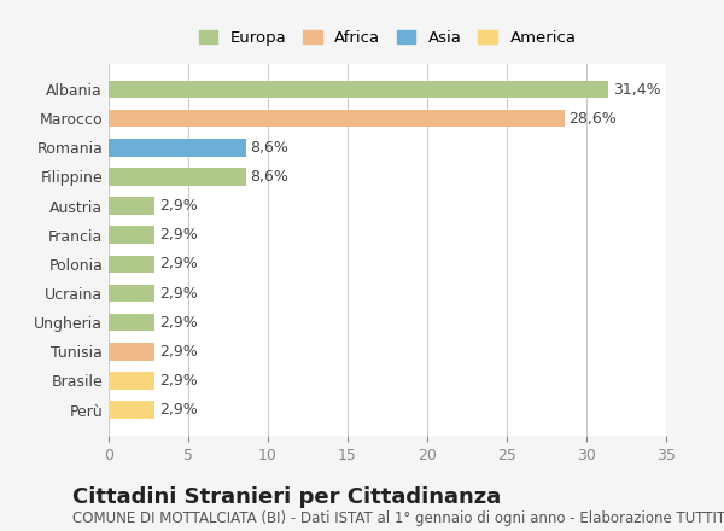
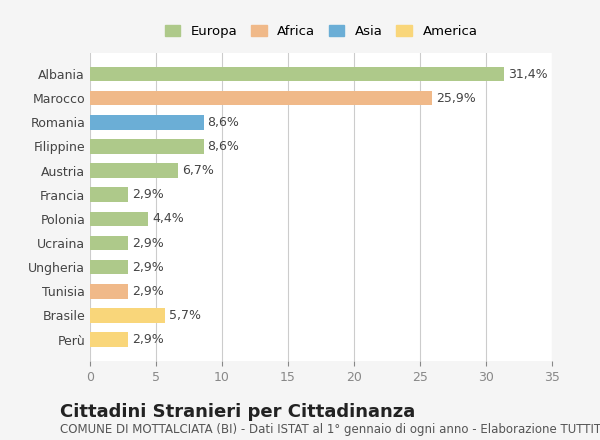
Marocco: 28,6% -> 25,9%
Austria: 2,9% -> 6,7%
Polonia: 2,9% -> 4,4%
Brasile: 2,9% -> 5,7%
